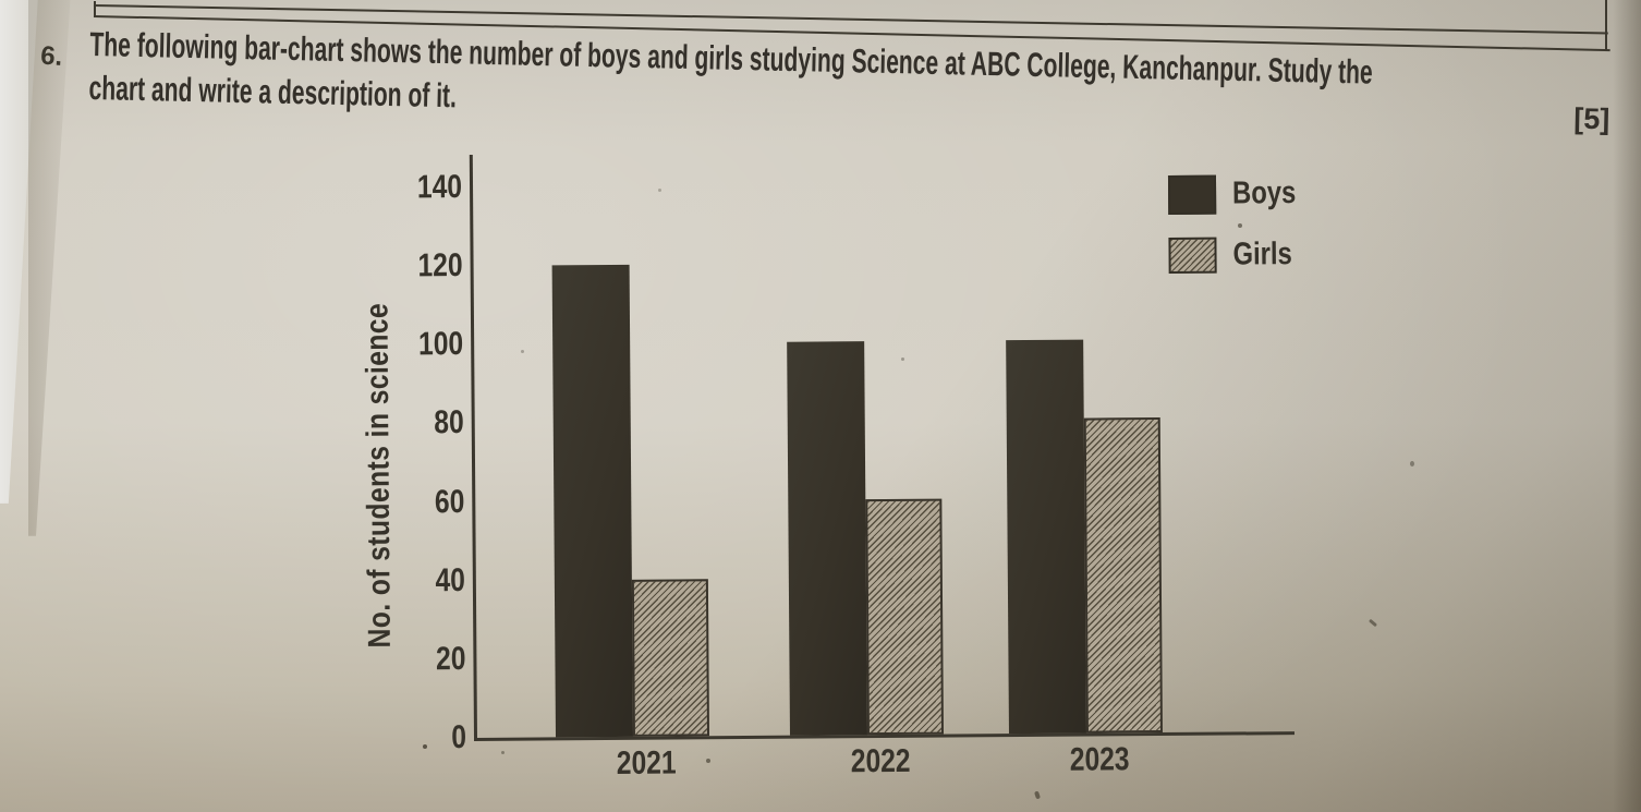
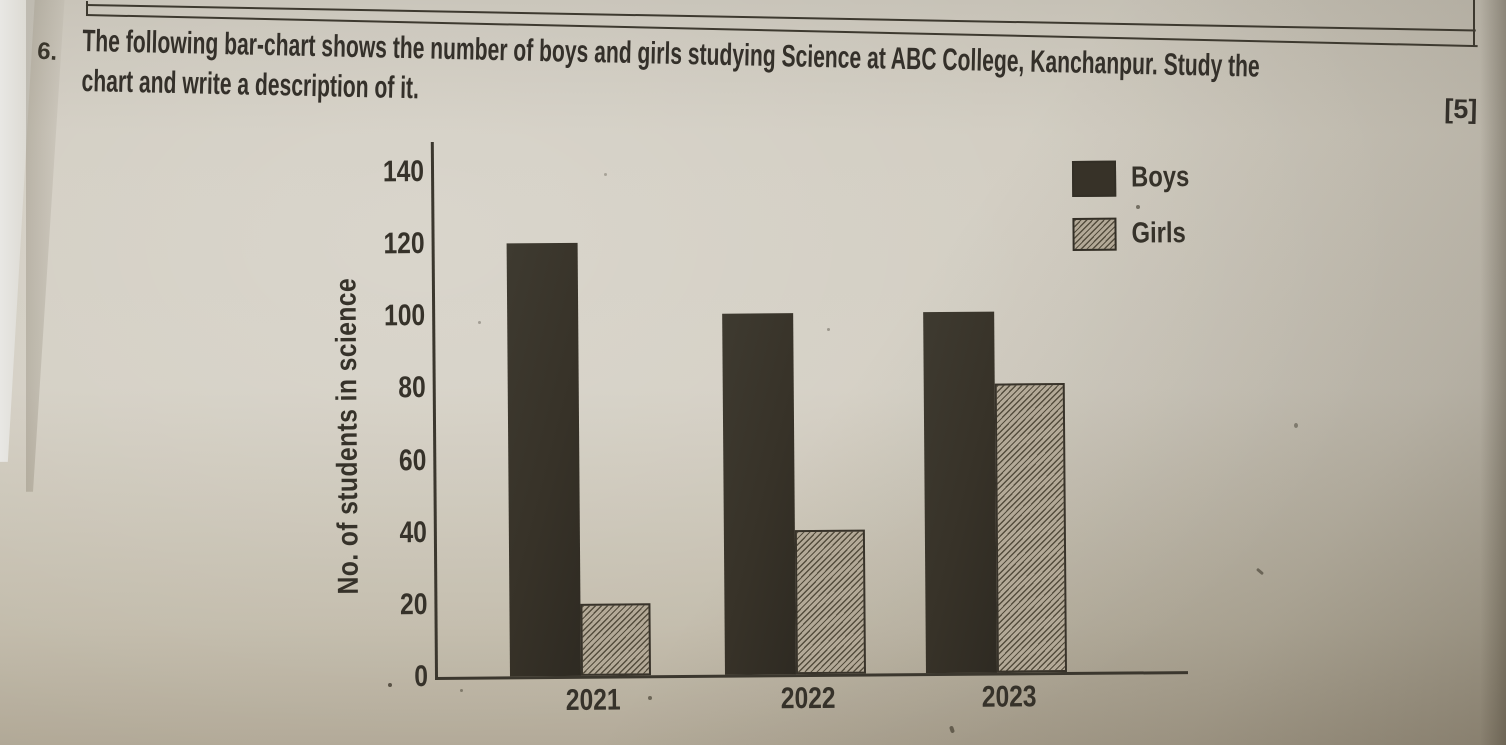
Girls/2021: 40 -> 20
Girls/2022: 60 -> 40
